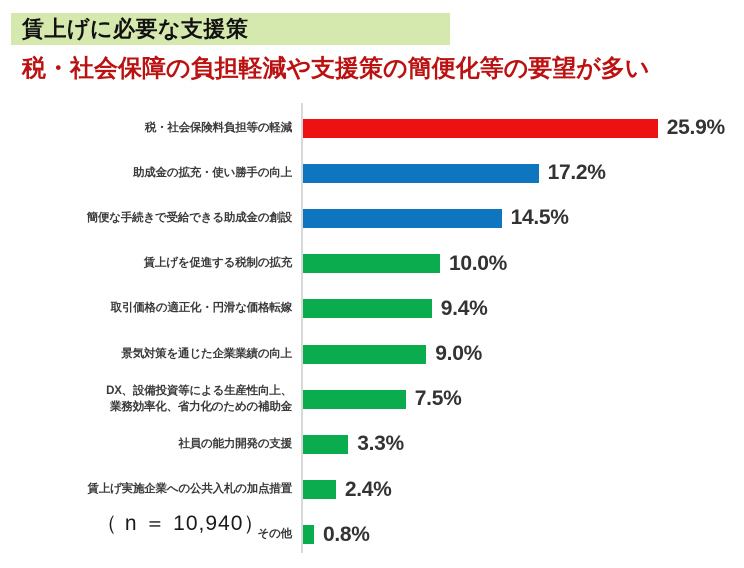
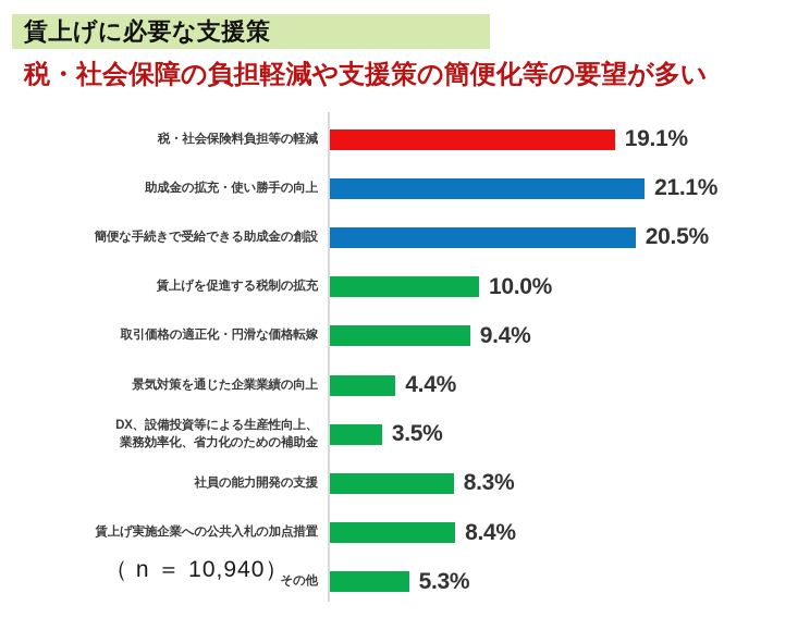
税・社会保険料負担等の軽減: 25.9% -> 19.1%
助成金の拡充・使い勝手の向上: 17.2% -> 21.1%
簡便な手続きで受給できる助成金の創設: 14.5% -> 20.5%
景気対策を通じた企業業績の向上: 9.0% -> 4.4%
DX、設備投資等による生産性向上、 業務効率化、省力化のための補助金: 7.5% -> 3.5%
社員の能力開発の支援: 3.3% -> 8.3%
賃上げ実施企業への公共入札の加点措置: 2.4% -> 8.4%
その他: 0.8% -> 5.3%
